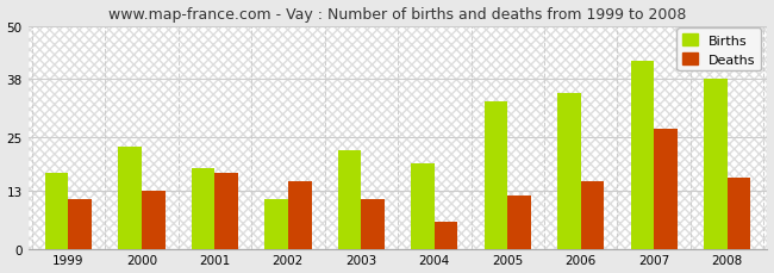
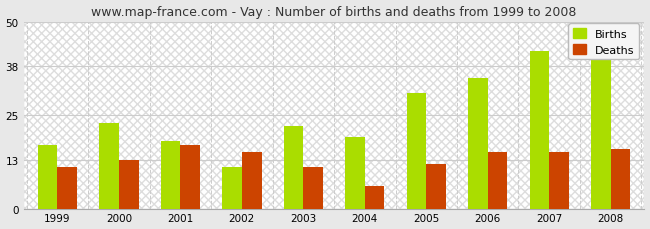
Births/2005: 33 -> 31
Deaths/2007: 27 -> 15
Births/2008: 38 -> 40
